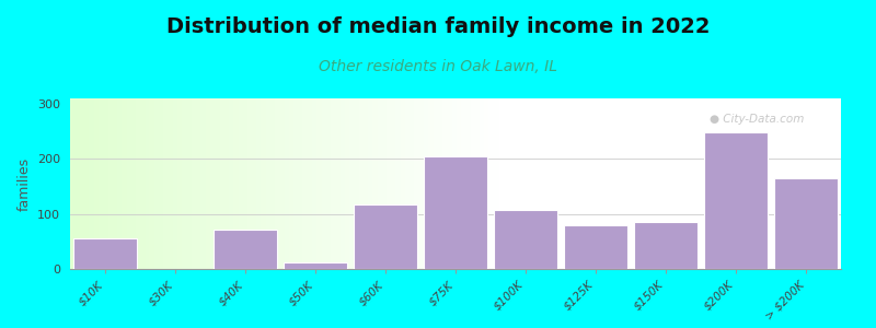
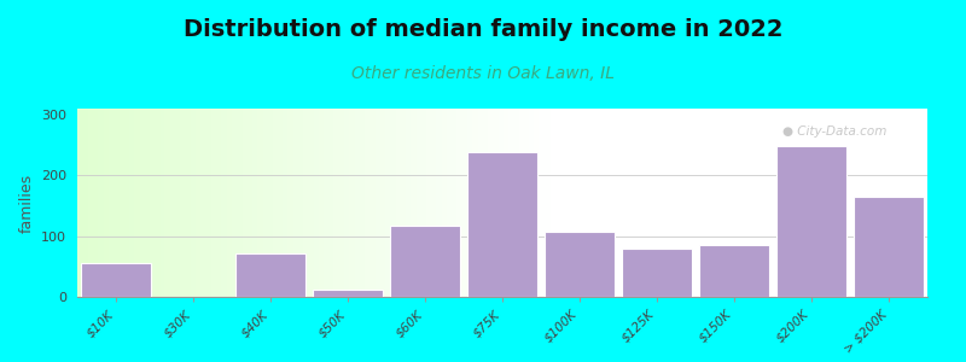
$75K: 205 -> 238
